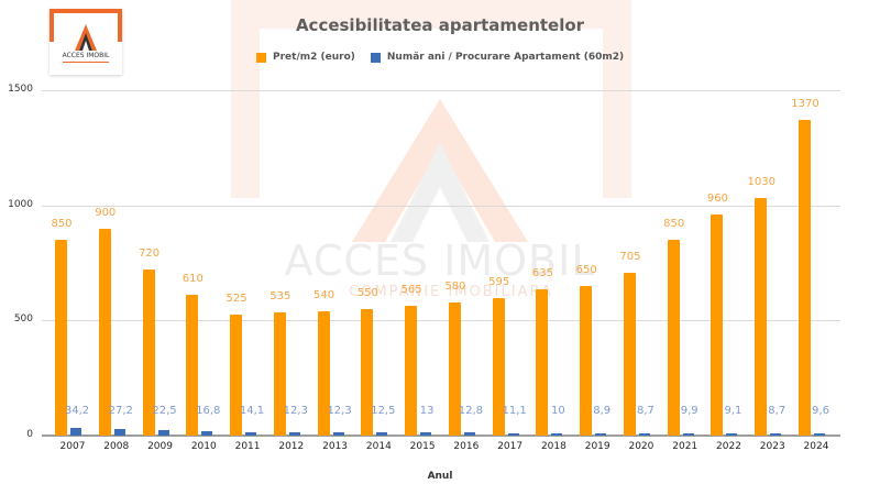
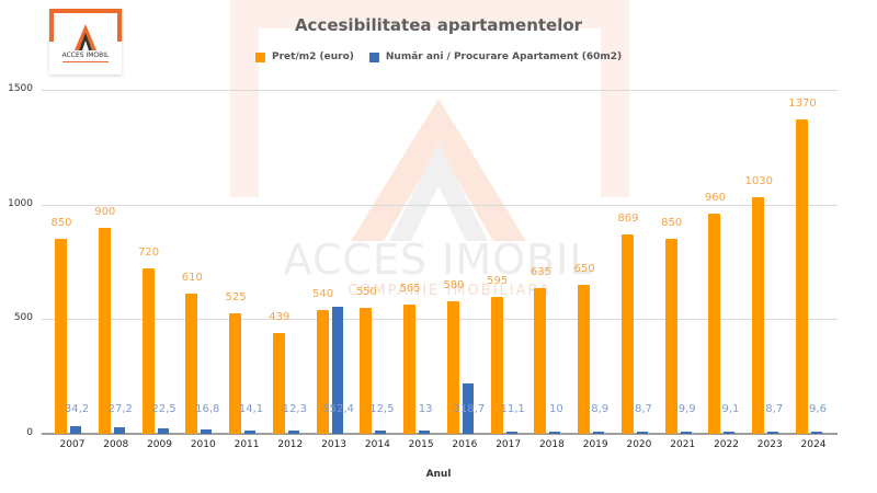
Pret/m2 (euro)/2012: 535 -> 439
Număr ani / Procurare Apartament (60m2)/2013: 12,3 -> 552,4
Număr ani / Procurare Apartament (60m2)/2016: 12,8 -> 218,7
Pret/m2 (euro)/2020: 705 -> 869
